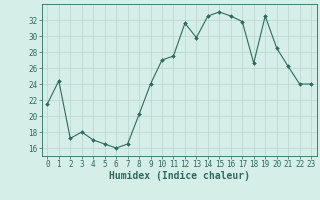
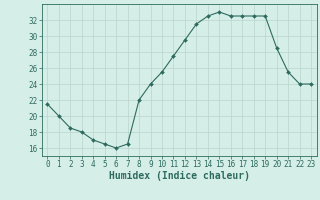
1: 24.4 -> 20.0
2: 17.2 -> 18.5
8: 20.2 -> 22.0
10: 27.0 -> 25.5
12: 31.6 -> 29.5
13: 29.8 -> 31.5
17: 31.8 -> 32.5
18: 26.6 -> 32.5
21: 26.2 -> 25.5
